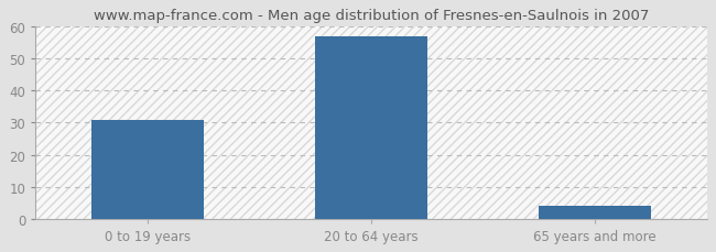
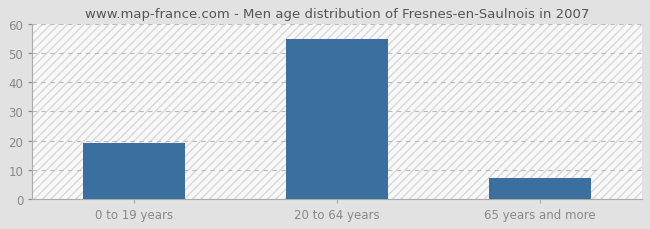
0 to 19 years: 31 -> 19
20 to 64 years: 57 -> 55
65 years and more: 4 -> 7
